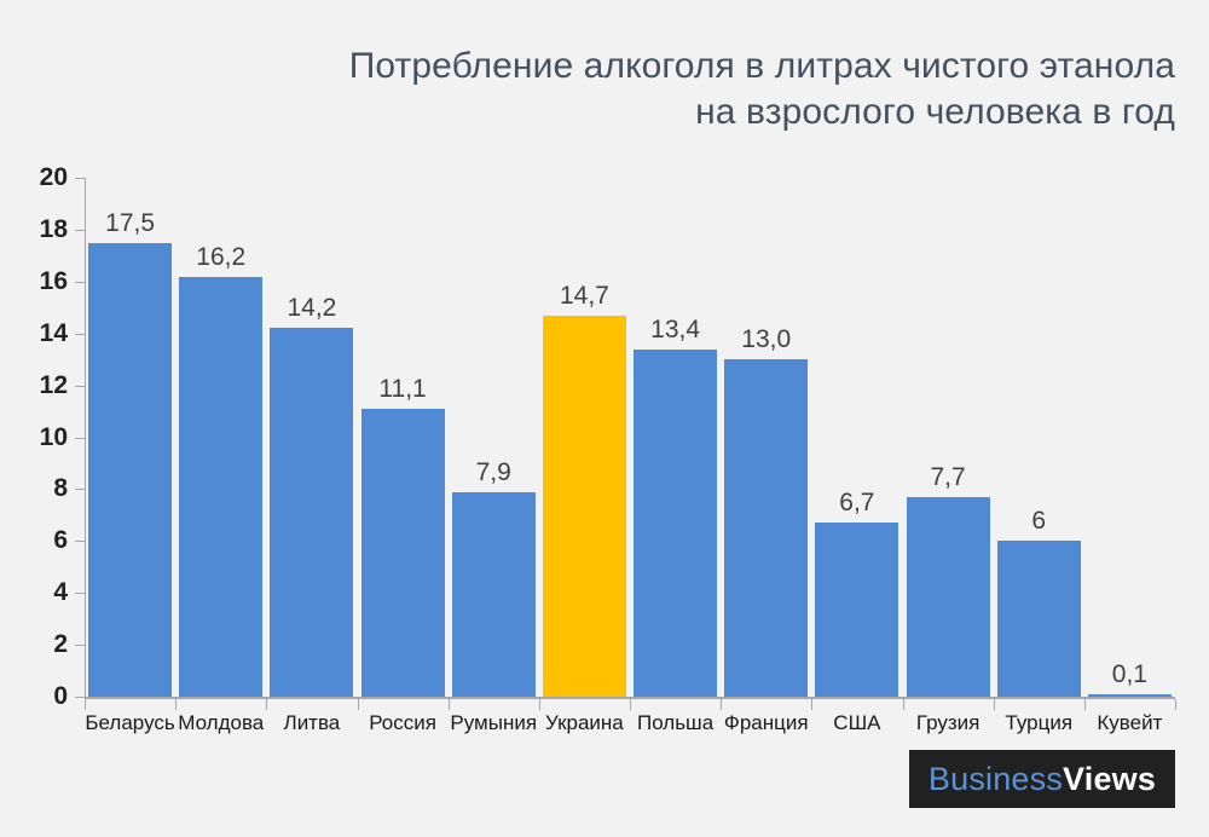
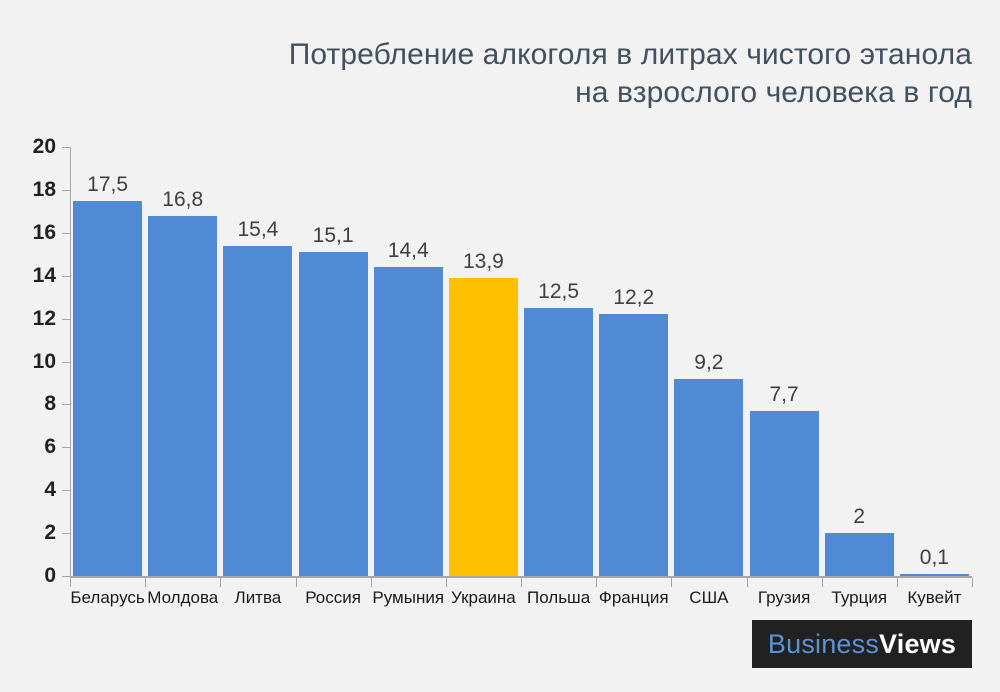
Молдова: 16,2 -> 16,8
Литва: 14,2 -> 15,4
Россия: 11,1 -> 15,1
Румыния: 7,9 -> 14,4
Украина: 14,7 -> 13,9
Польша: 13,4 -> 12,5
Франция: 13,0 -> 12,2
США: 6,7 -> 9,2
Турция: 6 -> 2
